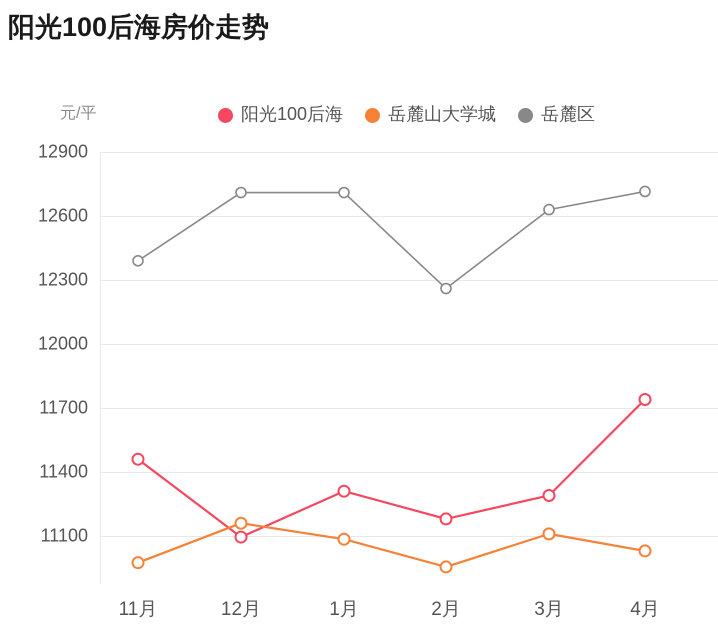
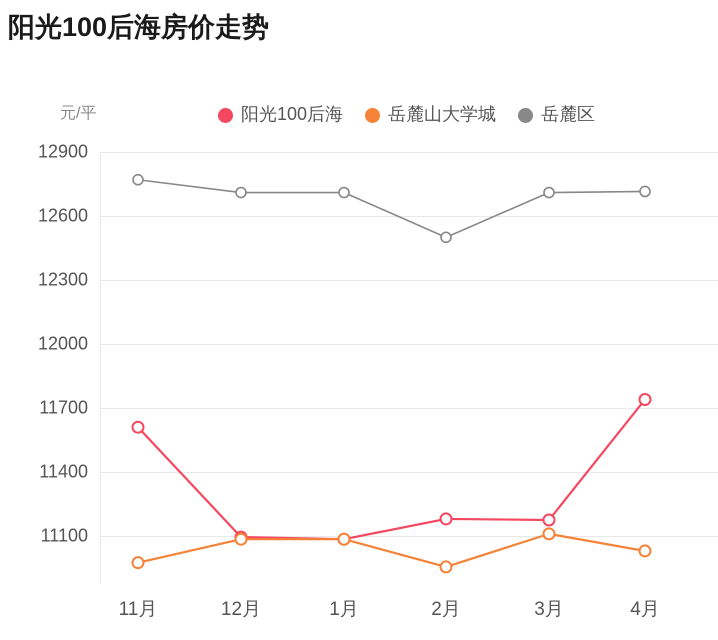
阳光100后海/11月: 11460 -> 11610
岳麓区/11月: 12390 -> 12770
岳麓山大学城/12月: 11160 -> 11080
阳光100后海/1月: 11310 -> 11080
岳麓区/2月: 12260 -> 12500
阳光100后海/3月: 11290 -> 11180
岳麓区/3月: 12630 -> 12710
